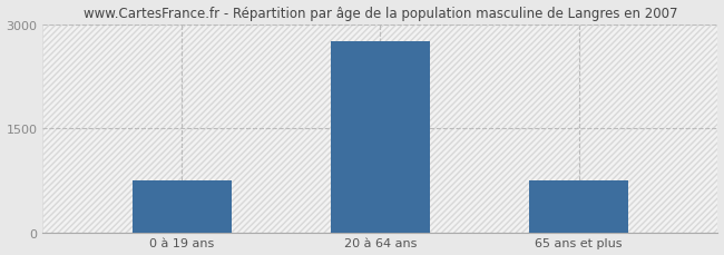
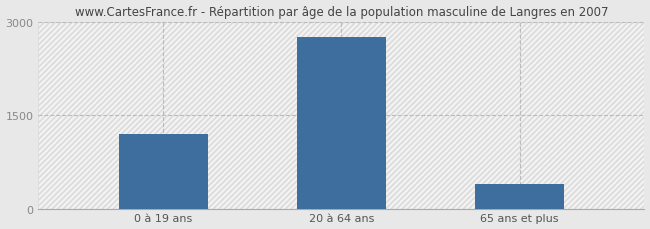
0 à 19 ans: 740 -> 1190
65 ans et plus: 740 -> 390
